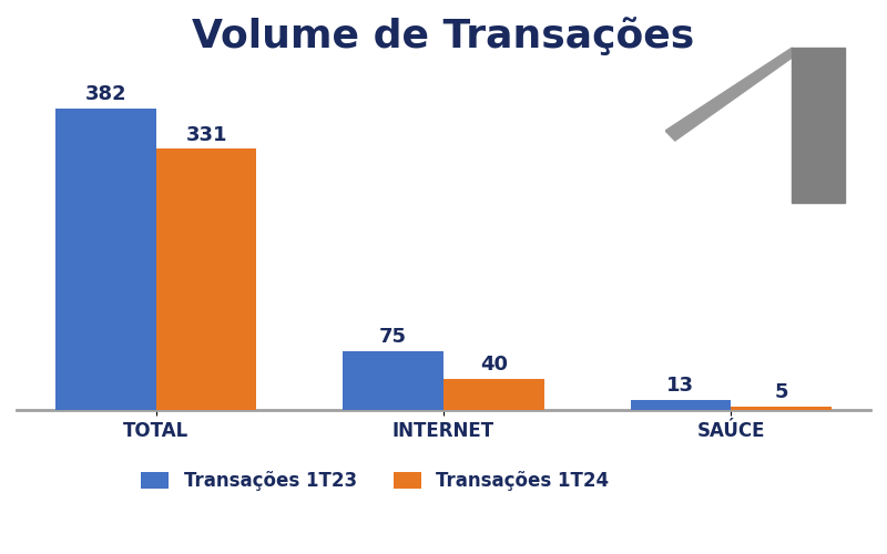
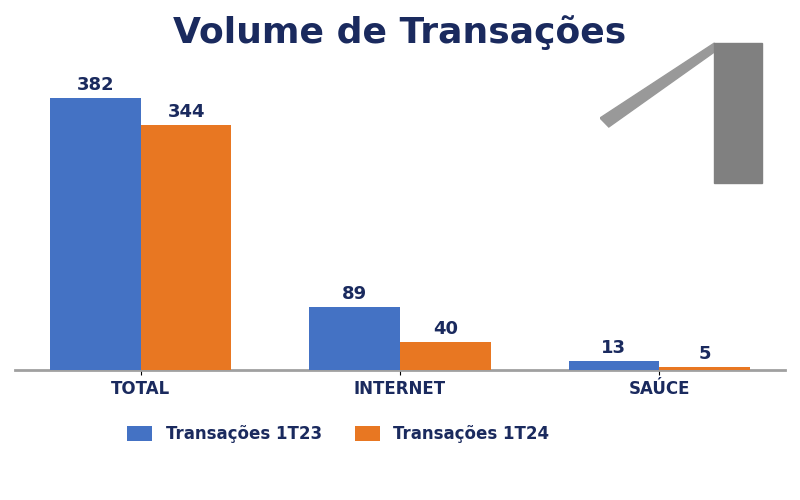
Transações 1T24/TOTAL: 331 -> 344
Transações 1T23/INTERNET: 75 -> 89
